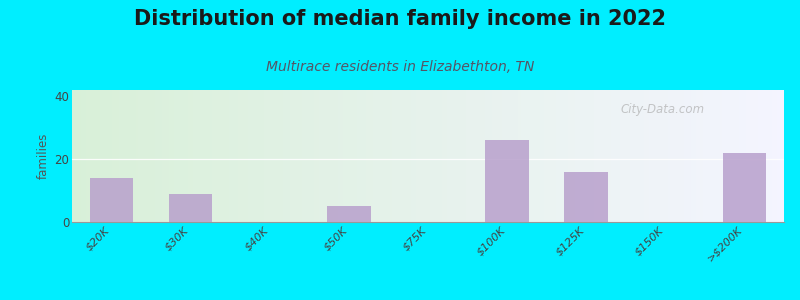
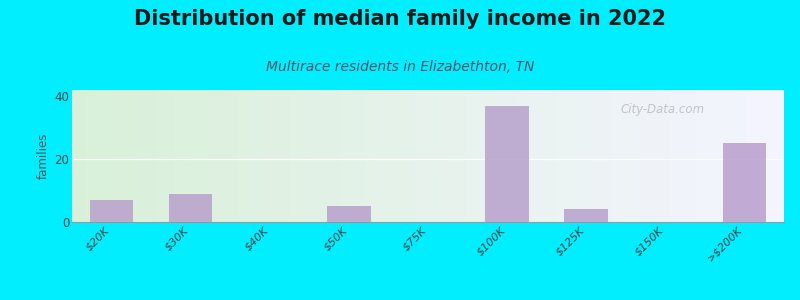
$20K: 14 -> 7
$100K: 26 -> 37
$125K: 16 -> 4
>$200K: 22 -> 25
